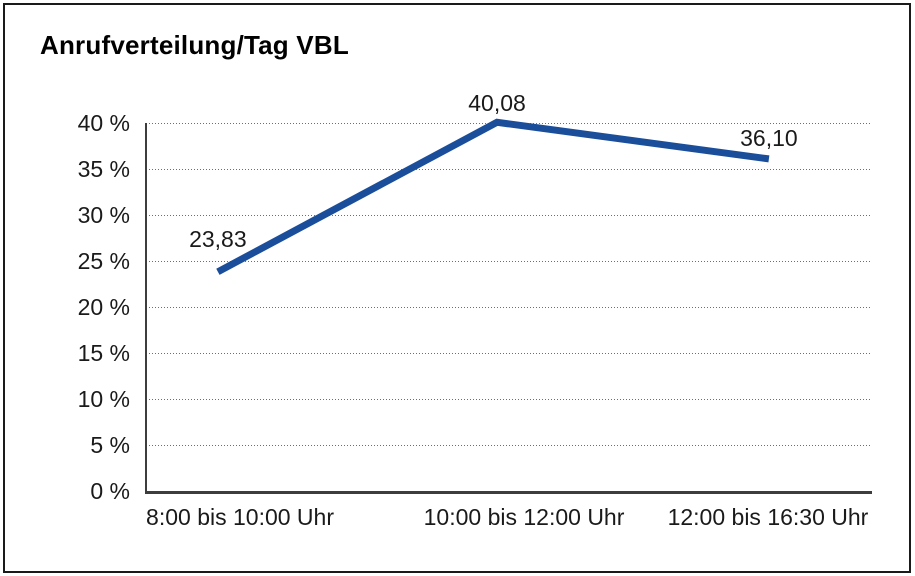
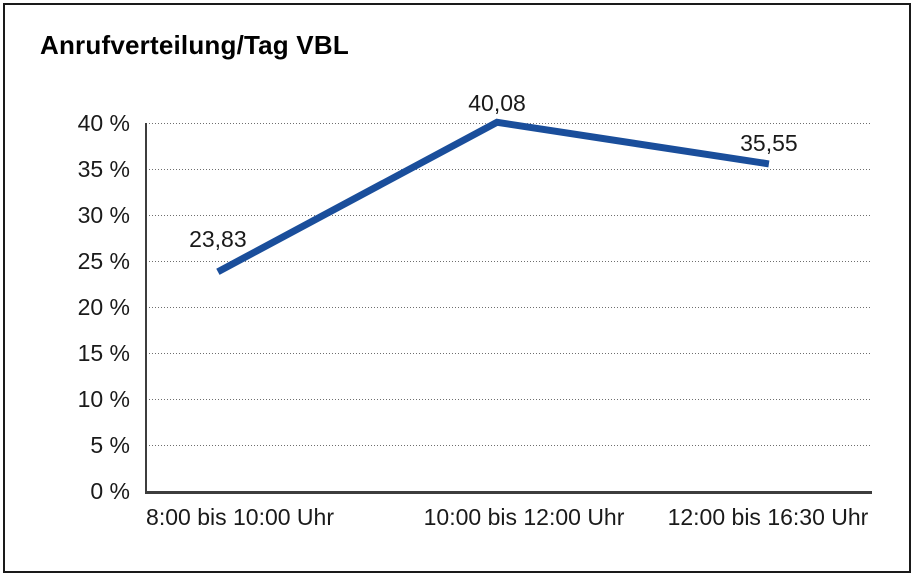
12:00 bis 16:30 Uhr: 36,10 -> 35,55
